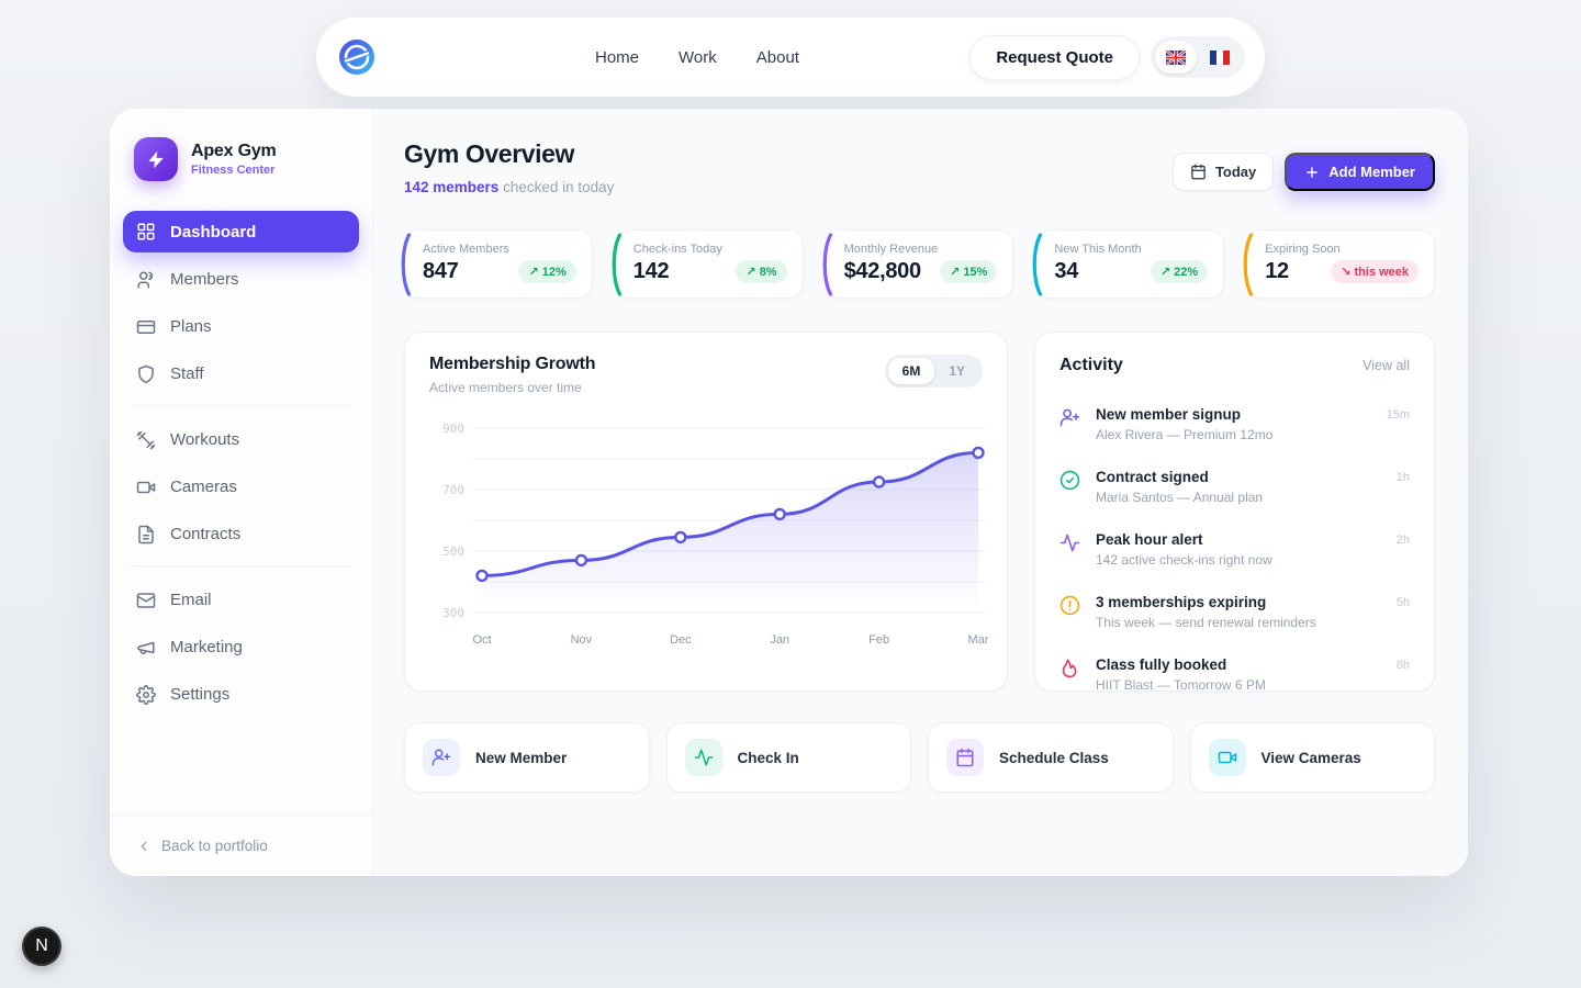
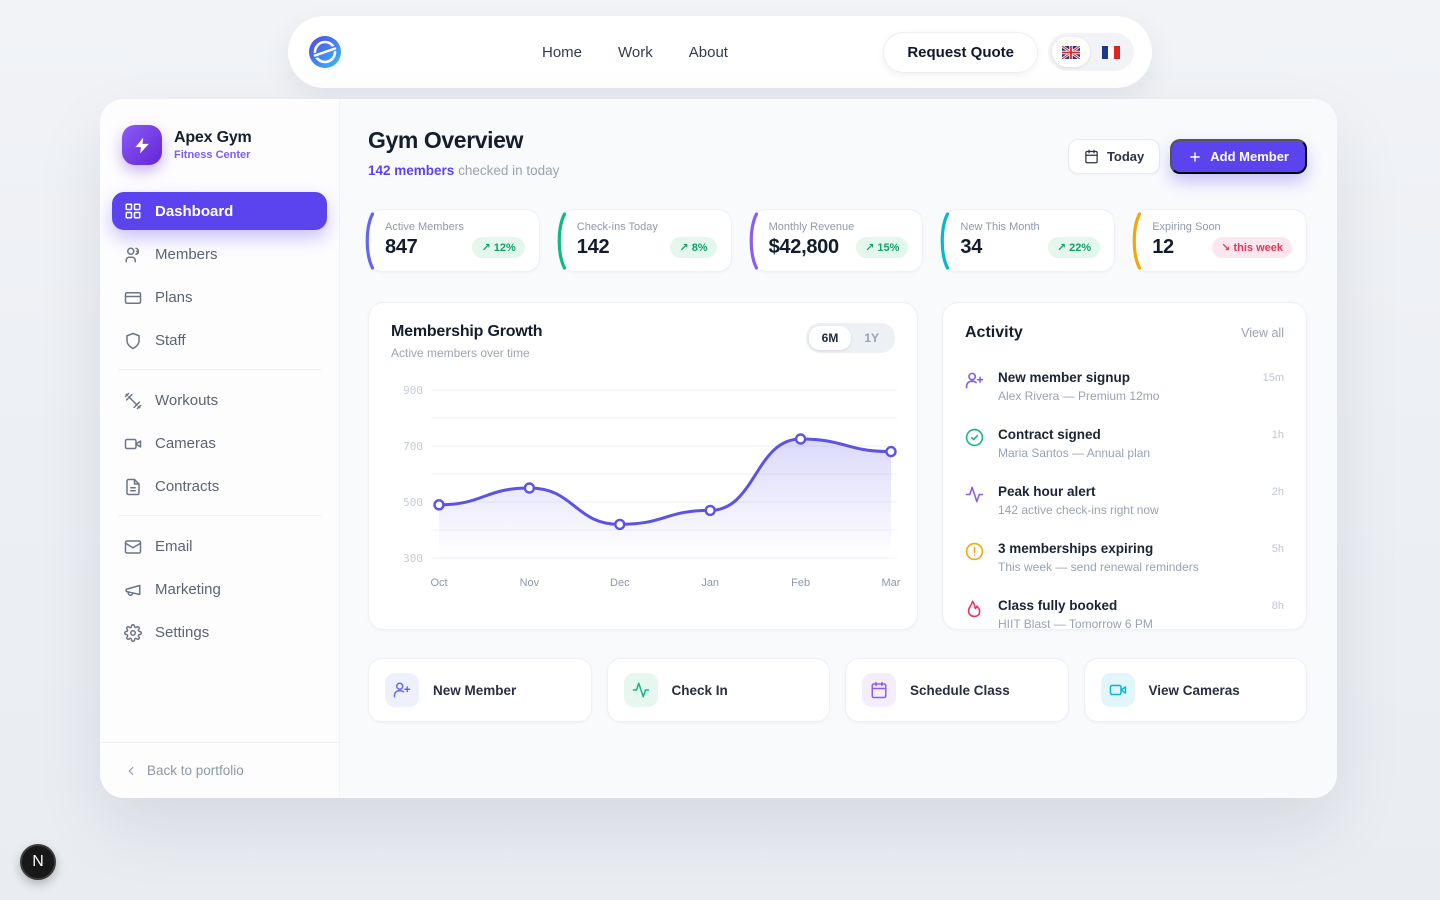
Oct: 420 -> 490
Nov: 470 -> 550
Dec: 540 -> 420
Jan: 620 -> 470
Mar: 820 -> 680
